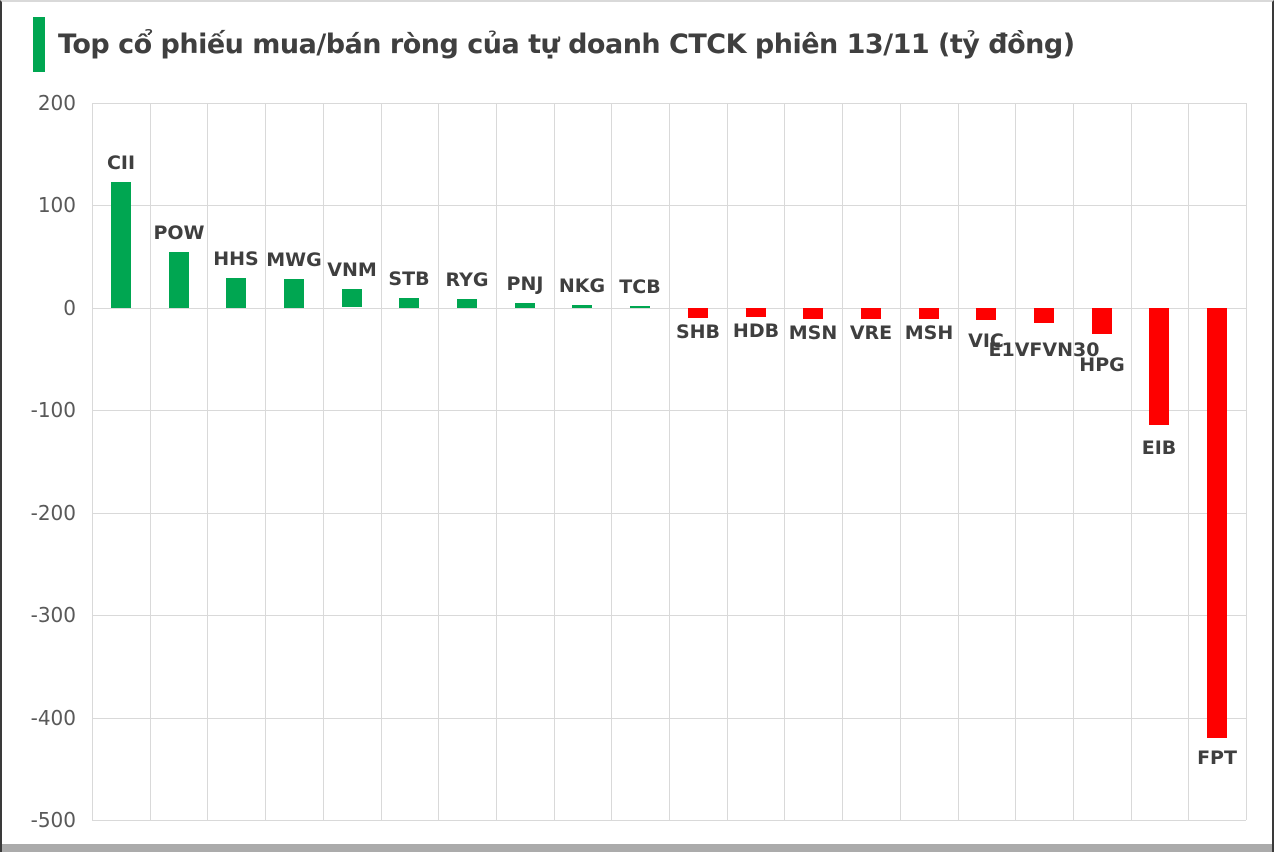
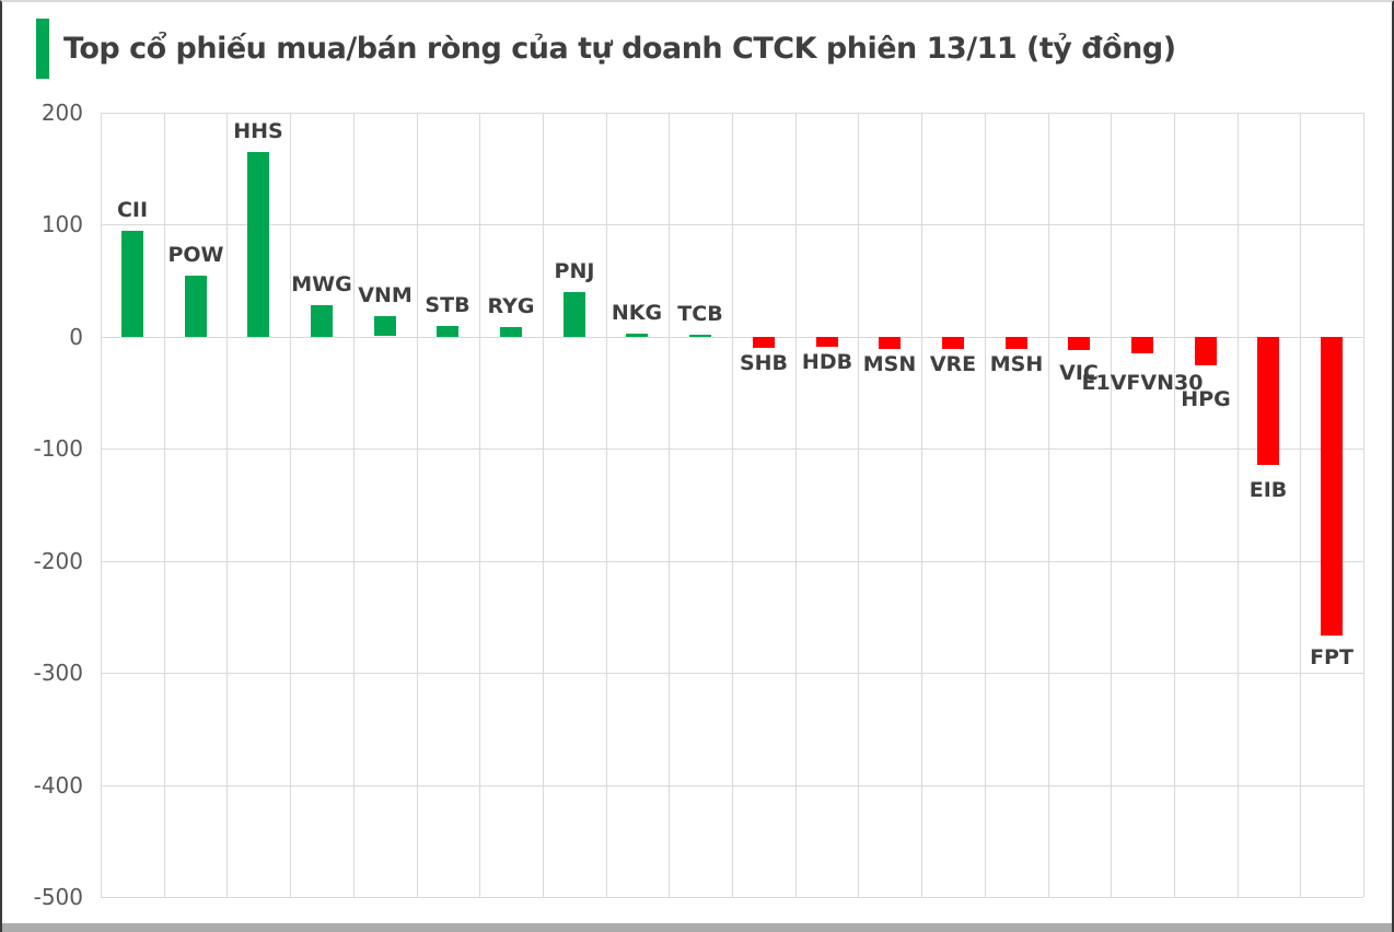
CII: 123 -> 95
HHS: 29 -> 165
PNJ: 5 -> 40
FPT: -420 -> -267
